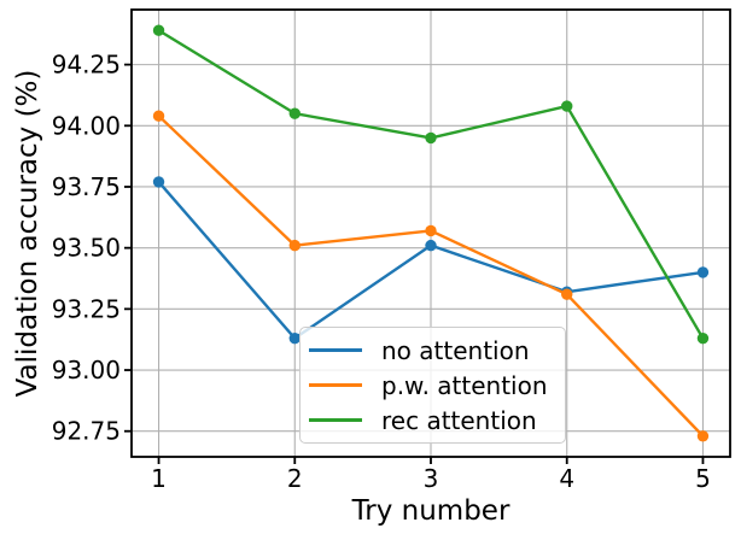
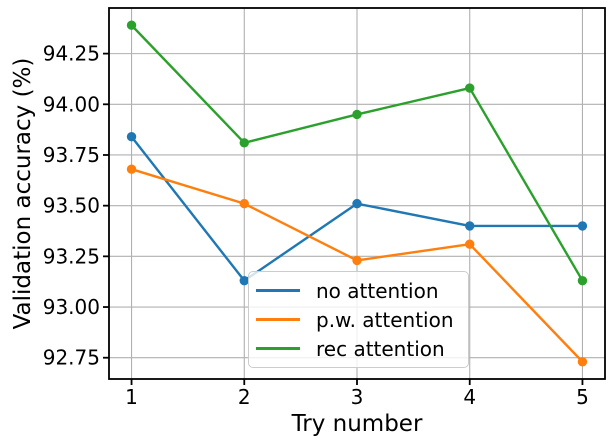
no attention/1: 93.77 -> 93.84
p.w. attention/1: 94.04 -> 93.68
rec attention/2: 94.05 -> 93.81
p.w. attention/3: 93.57 -> 93.23
no attention/4: 93.32 -> 93.40
